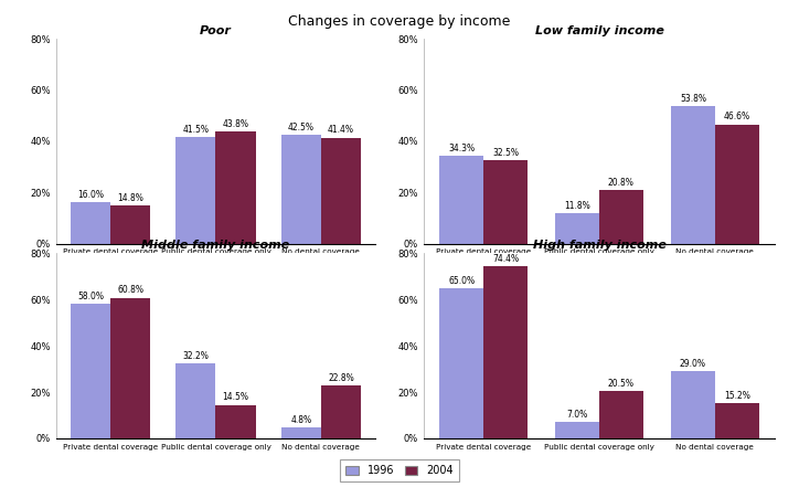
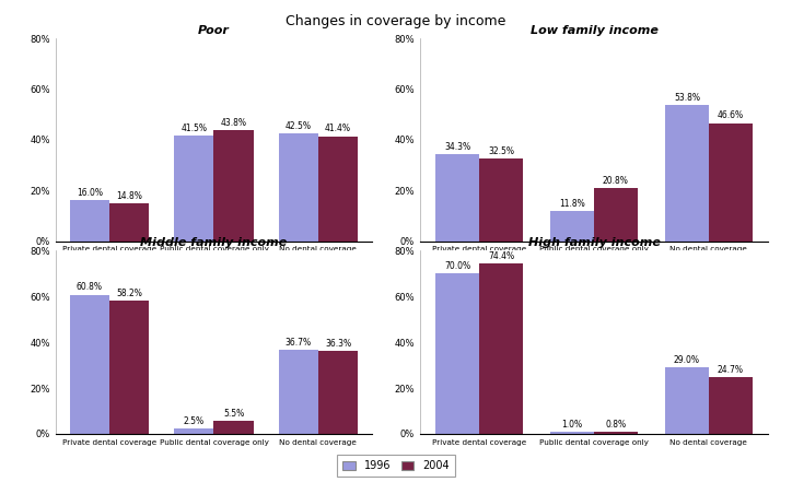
Middle family income/1996/Private dental coverage: 58.0% -> 60.8%
Middle family income/2004/Private dental coverage: 60.8% -> 58.2%
Middle family income/1996/Public dental coverage only: 32.2% -> 2.5%
Middle family income/2004/Public dental coverage only: 14.5% -> 5.5%
Middle family income/1996/No dental coverage: 4.8% -> 36.7%
Middle family income/2004/No dental coverage: 22.8% -> 36.3%
High family income/1996/Private dental coverage: 65.0% -> 70.0%
High family income/1996/Public dental coverage only: 7.0% -> 1.0%
High family income/2004/Public dental coverage only: 20.5% -> 0.8%
High family income/2004/No dental coverage: 15.2% -> 24.7%
